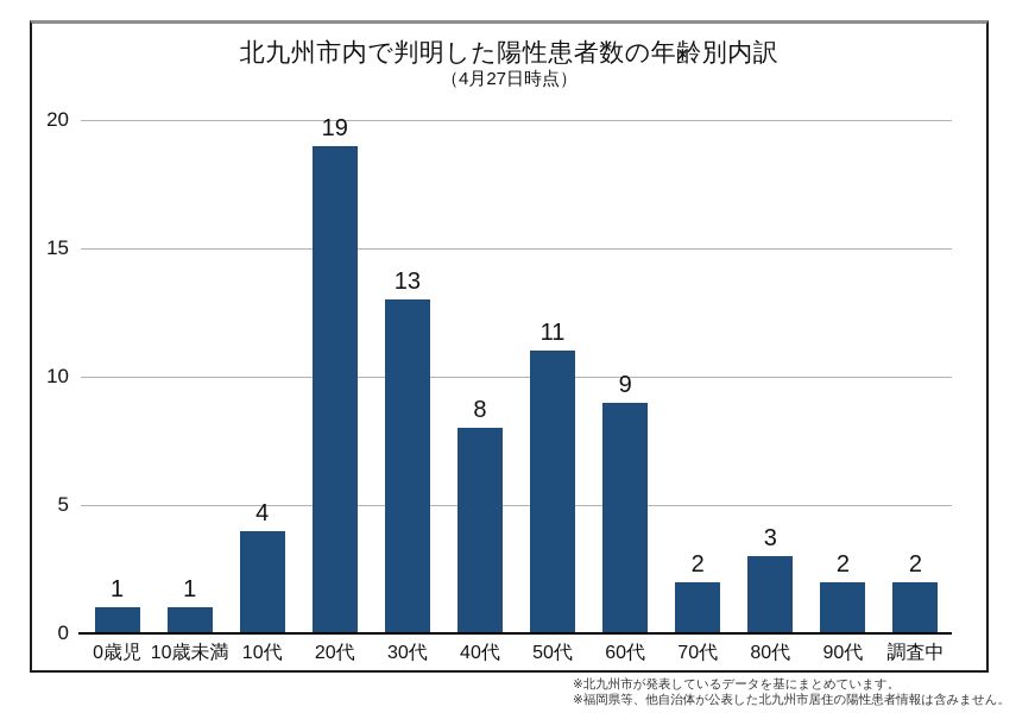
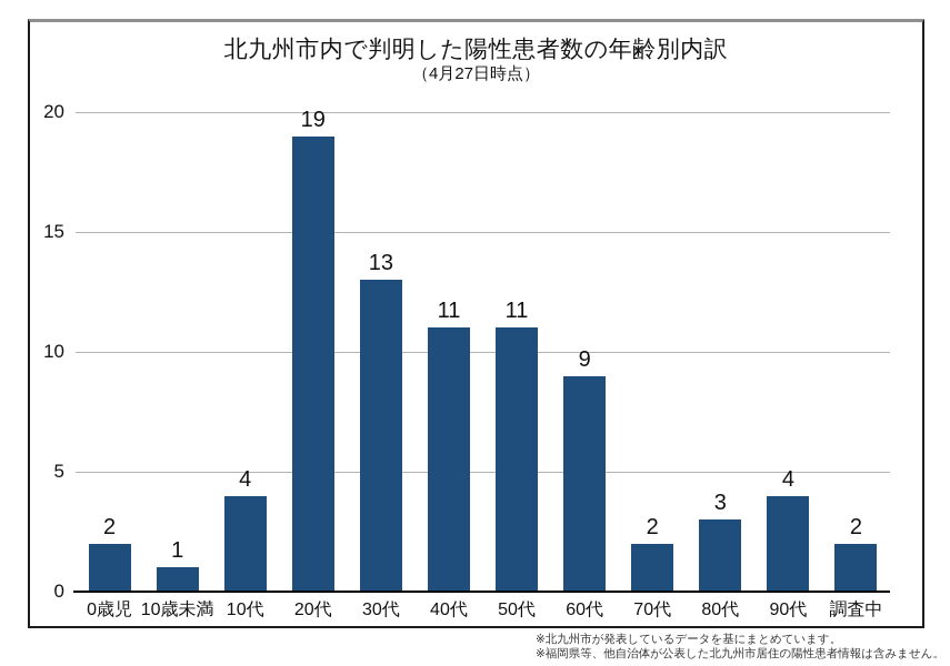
0歳児: 1 -> 2
40代: 8 -> 11
90代: 2 -> 4
